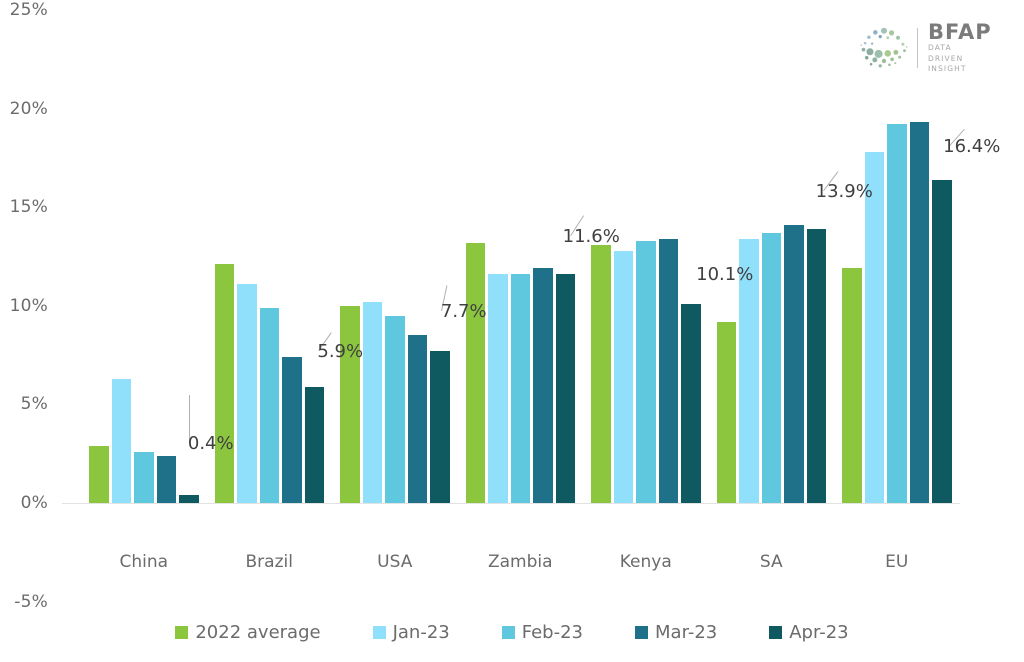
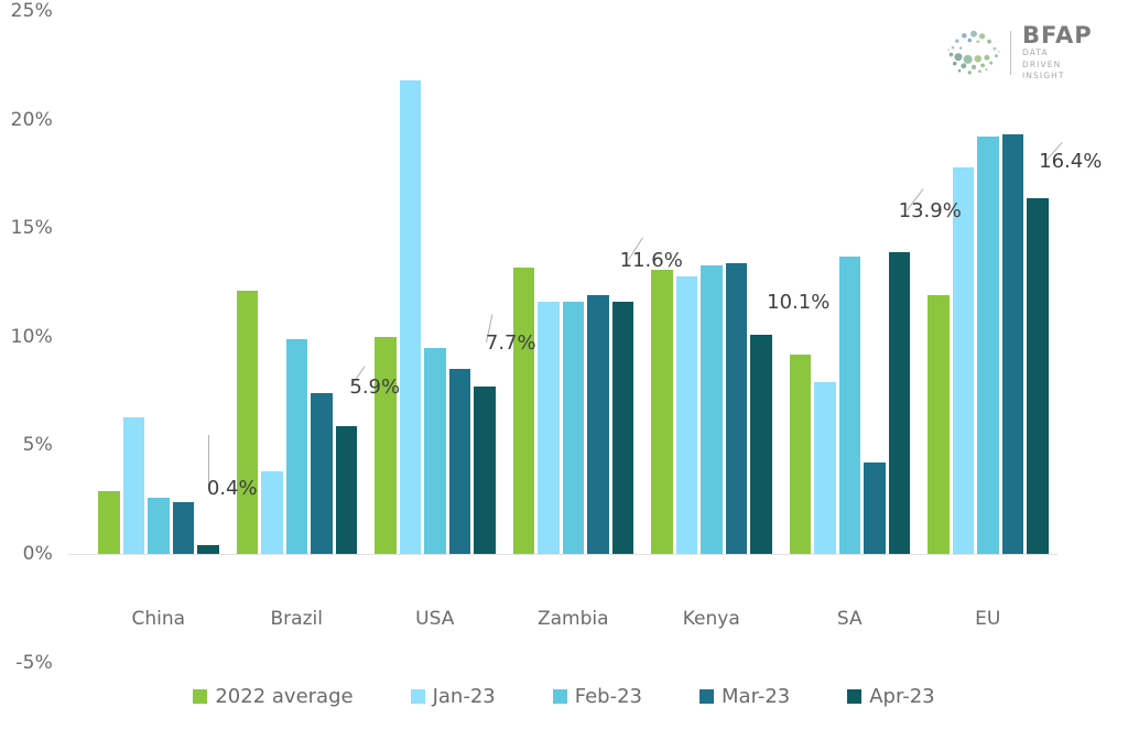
Jan-23/Brazil: 11.1% -> 3.8%
Jan-23/USA: 10.2% -> 21.8%
Jan-23/SA: 13.4% -> 7.9%
Mar-23/SA: 14.1% -> 4.2%
